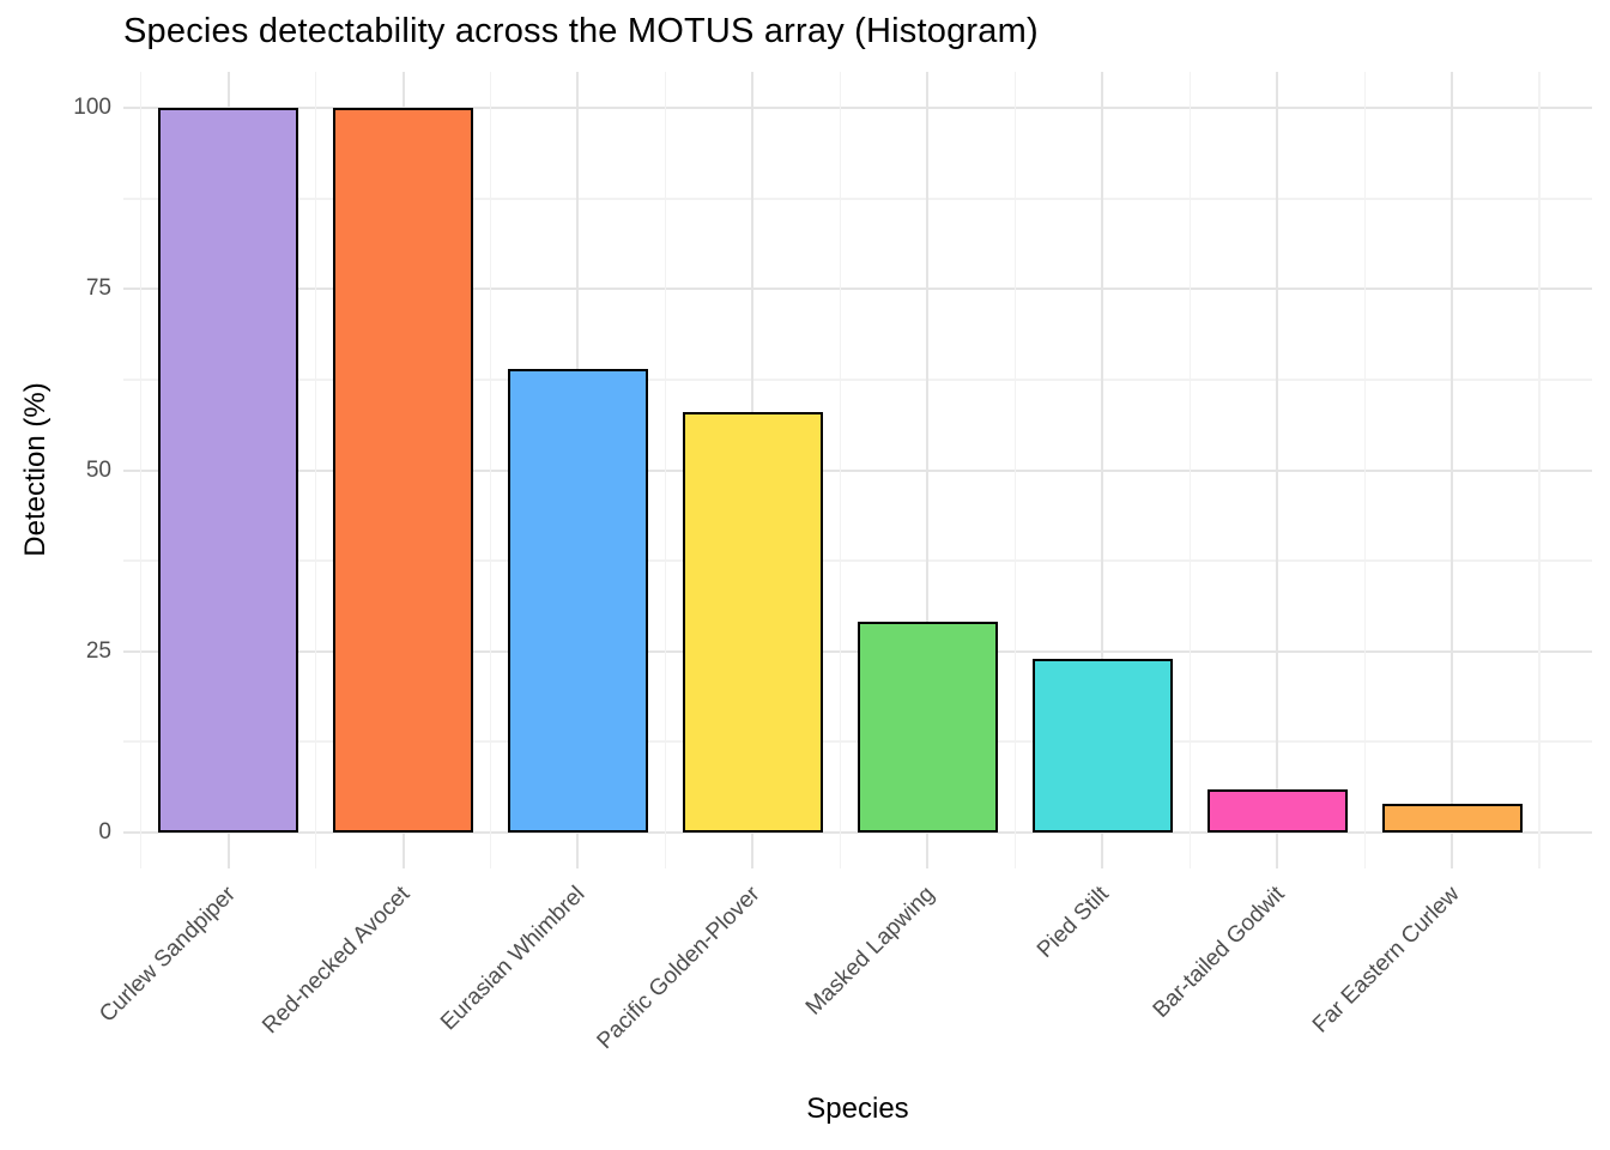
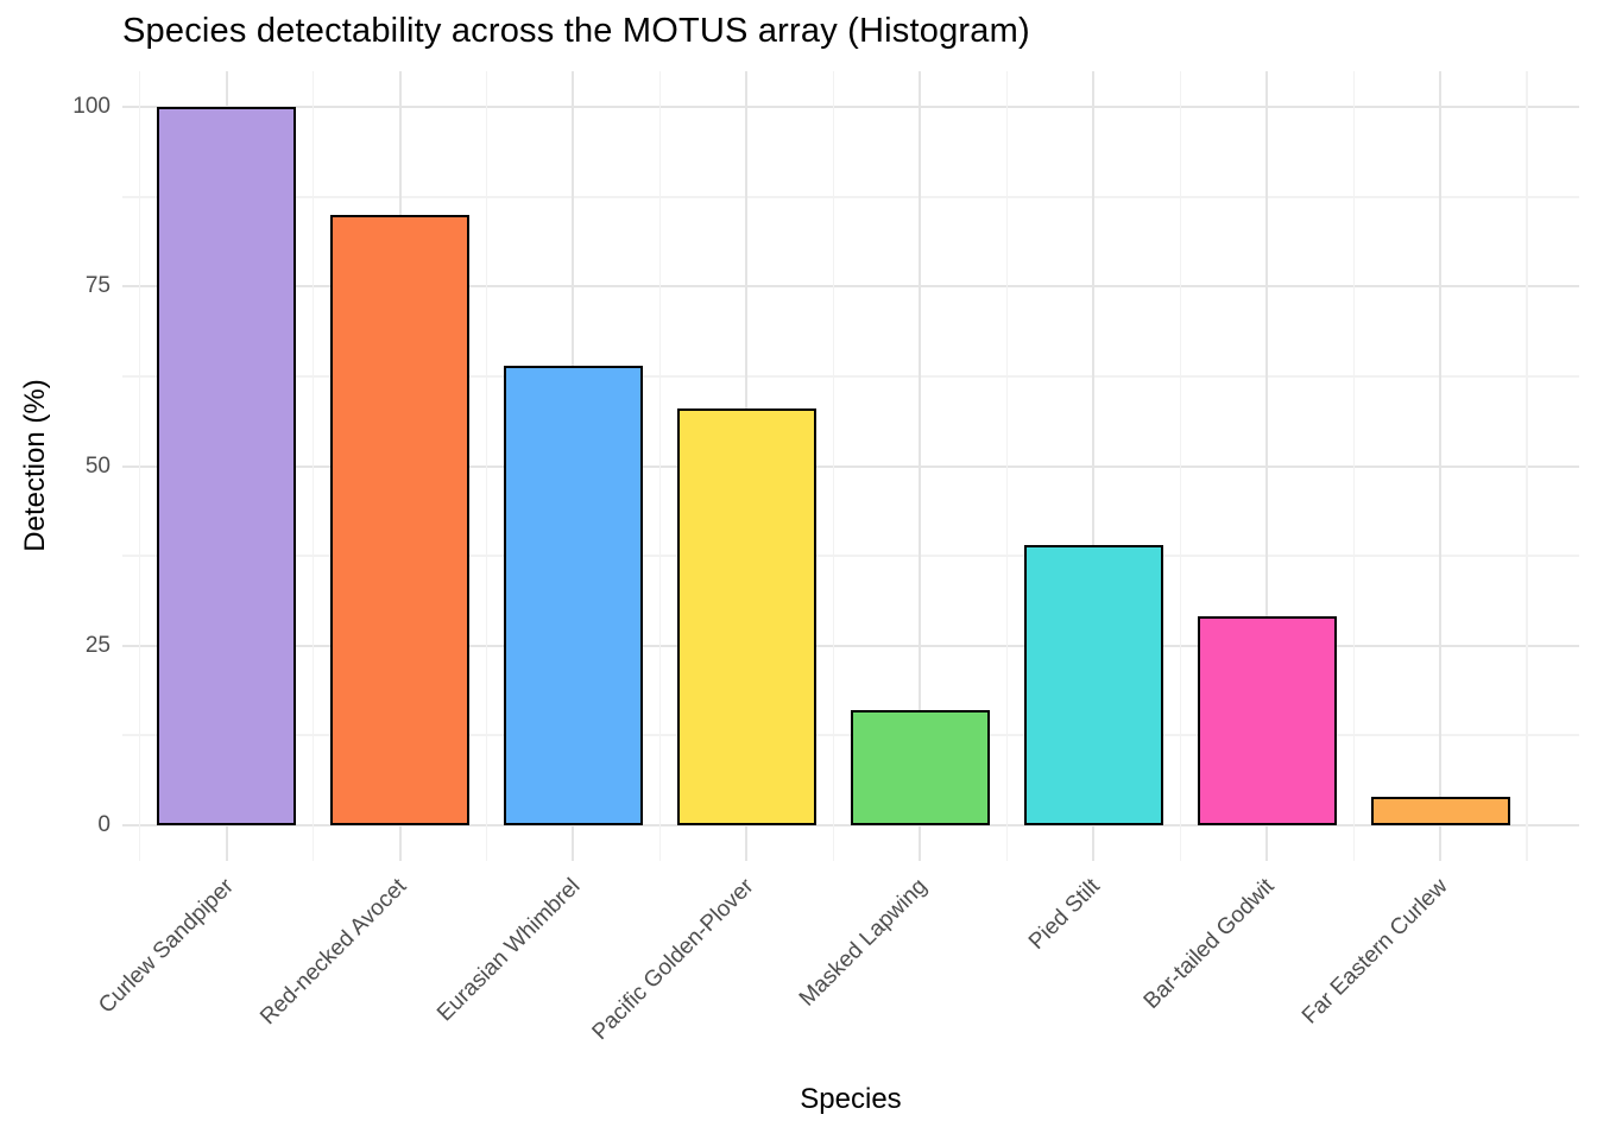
Red-necked Avocet: 100 -> 85
Masked Lapwing: 29 -> 16
Pied Stilt: 24 -> 39
Bar-tailed Godwit: 6 -> 29
